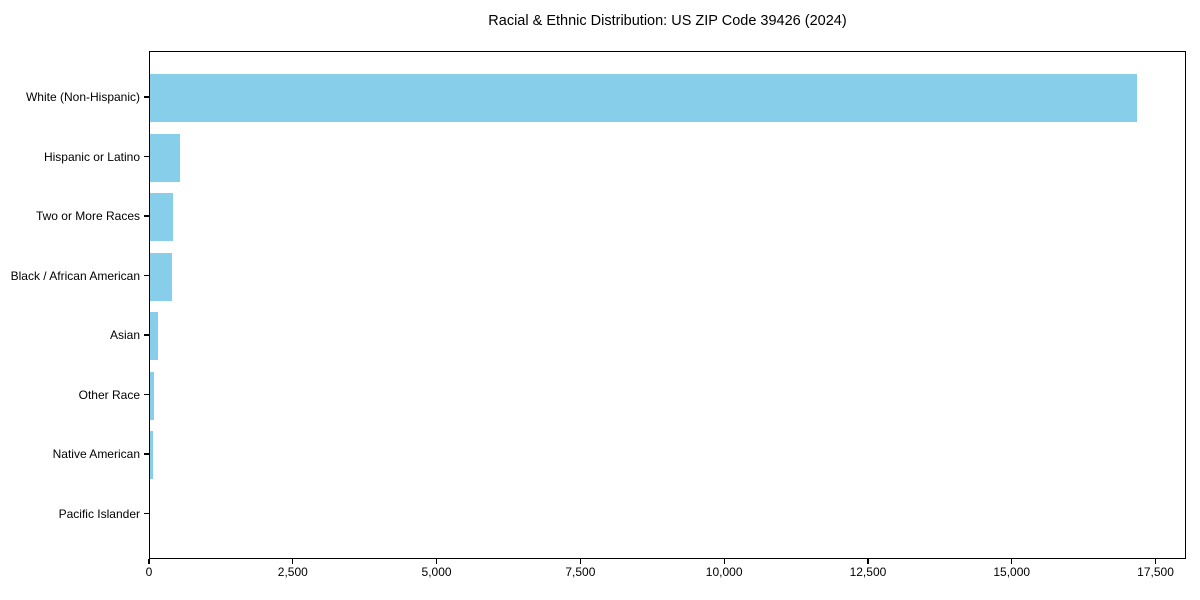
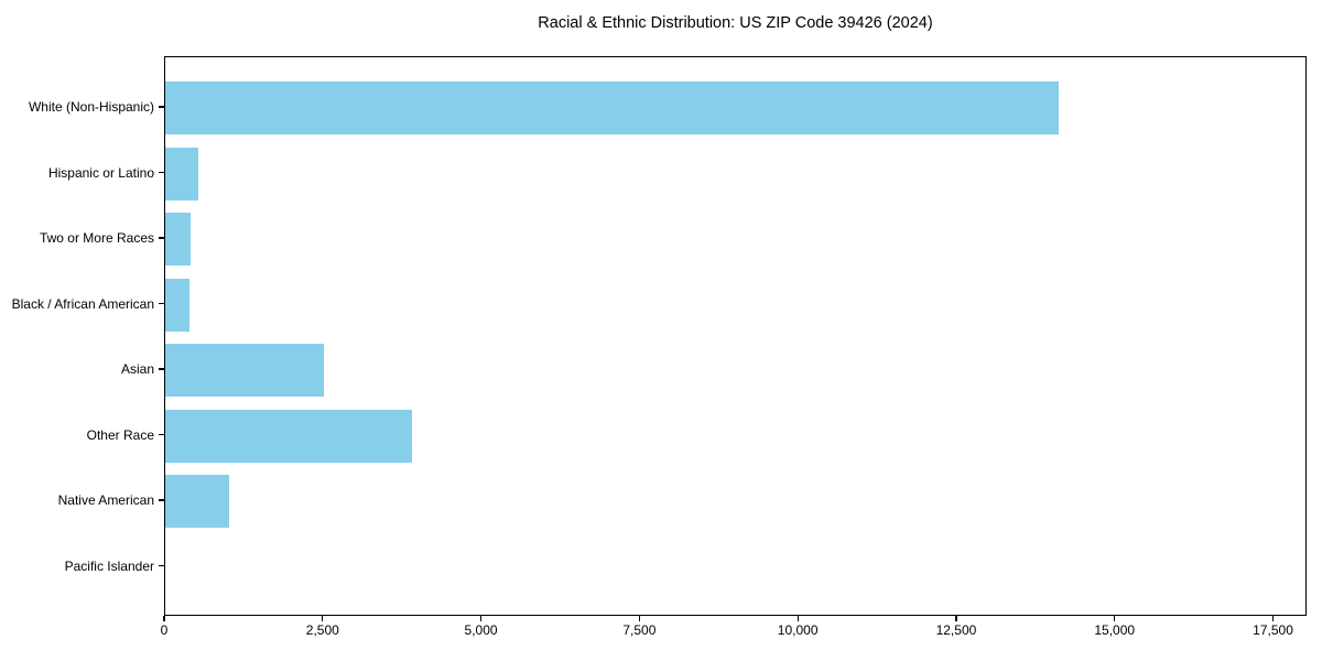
White (Non-Hispanic): 17200 -> 14100
Asian: 100 -> 2500
Other Race: 100 -> 3900
Native American: 100 -> 1000
